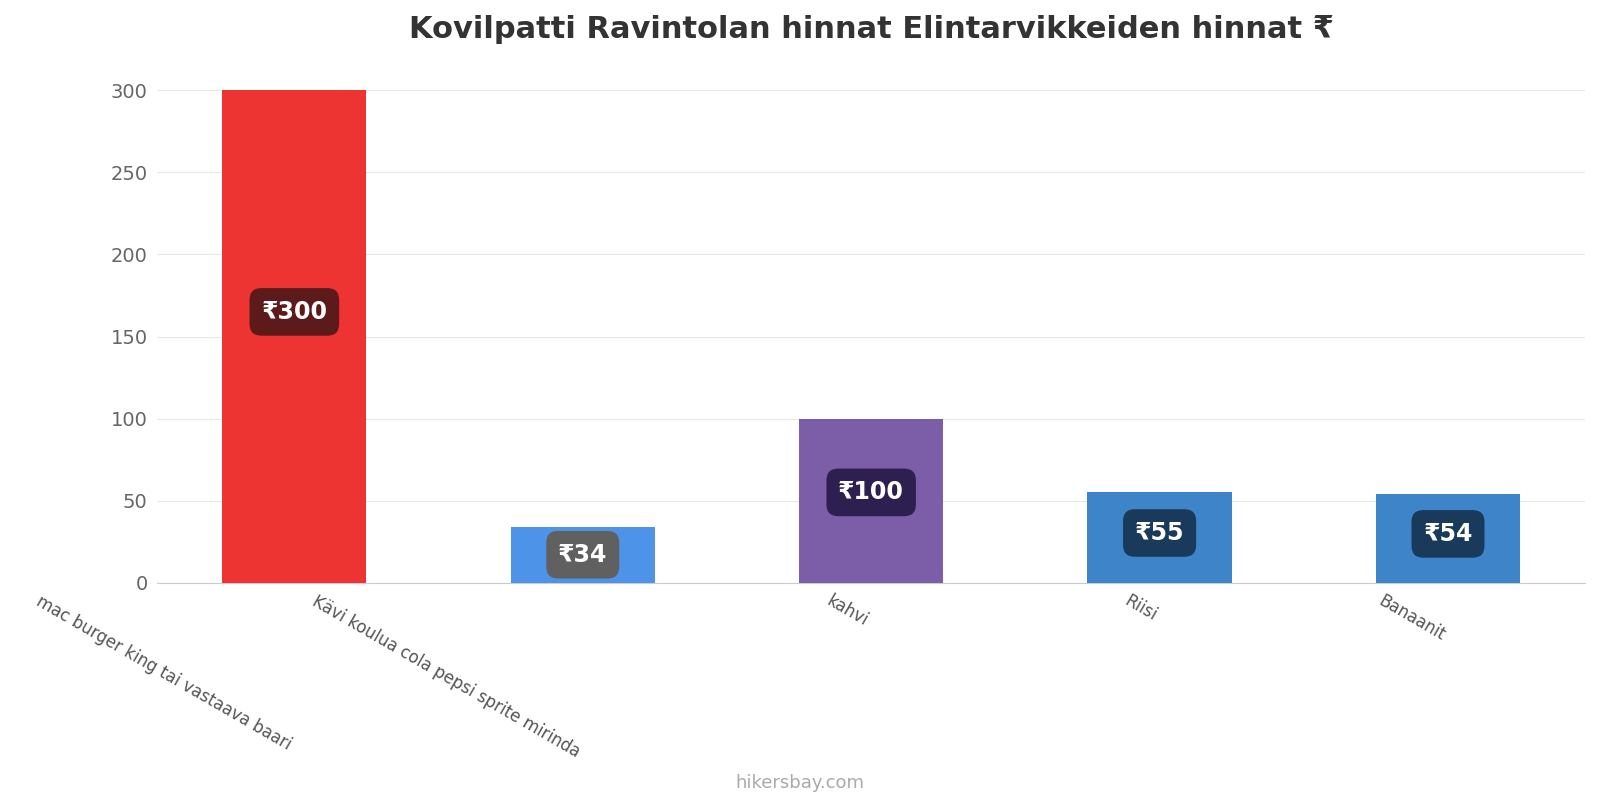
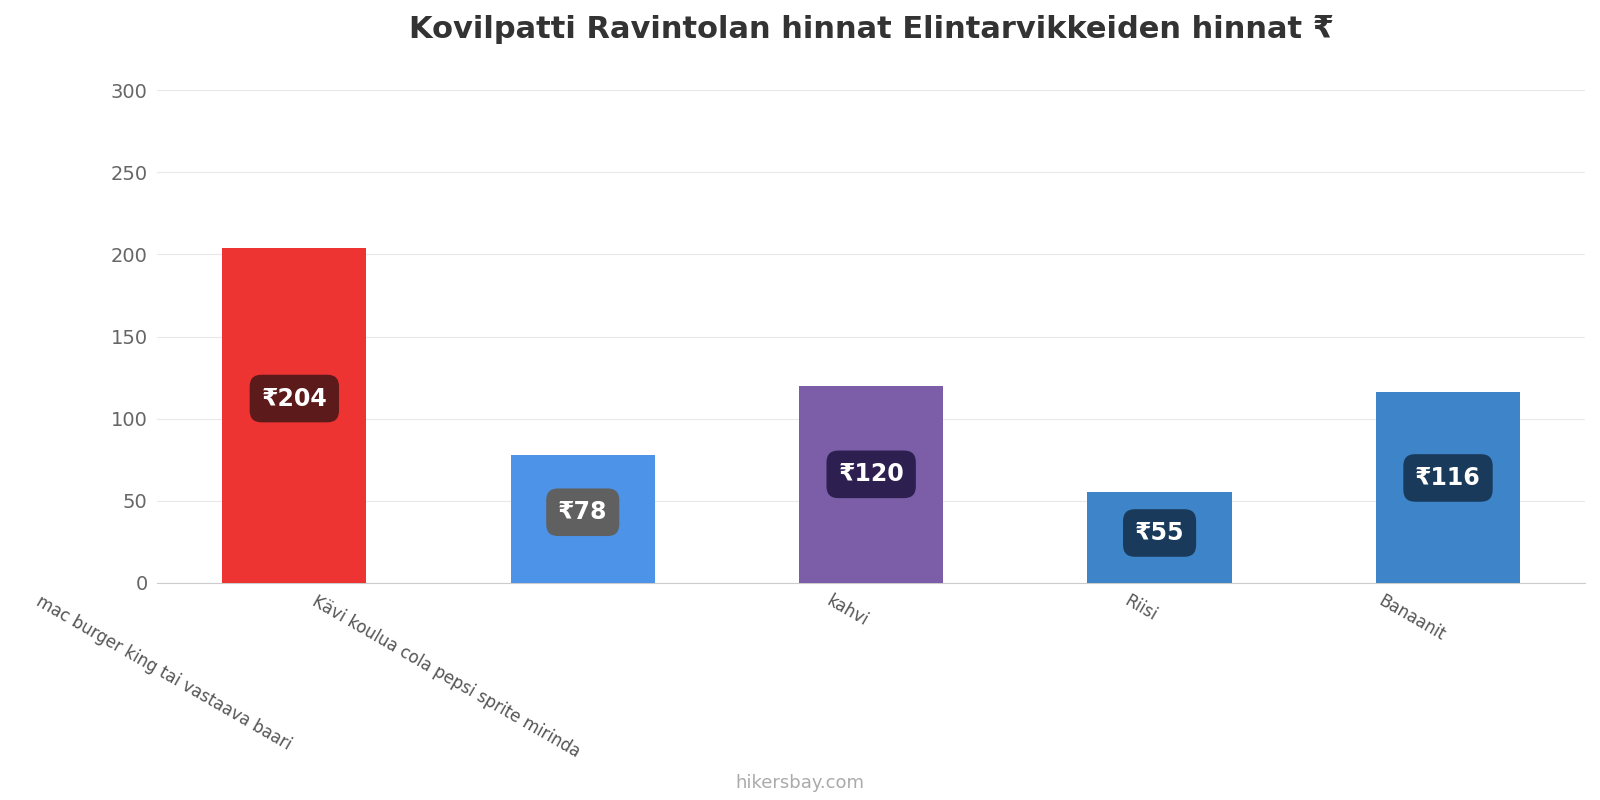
mac burger king tai vastaava baari: ₹300 -> ₹204
Kävi koulua cola pepsi sprite mirinda: ₹34 -> ₹78
kahvi: ₹100 -> ₹120
Banaanit: ₹54 -> ₹116
